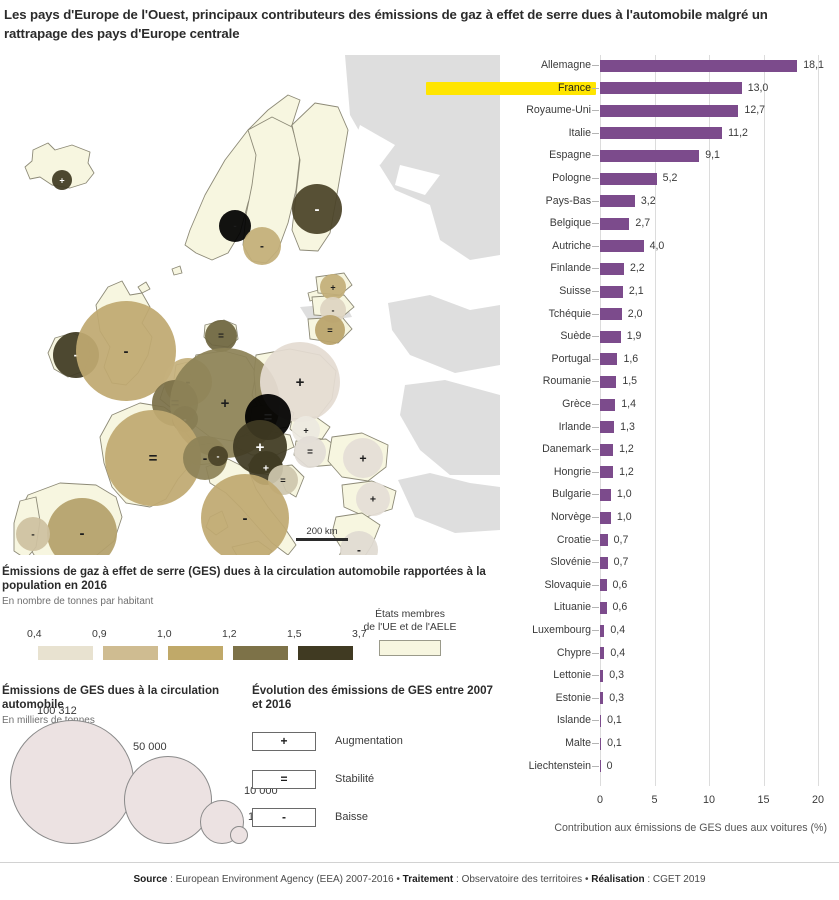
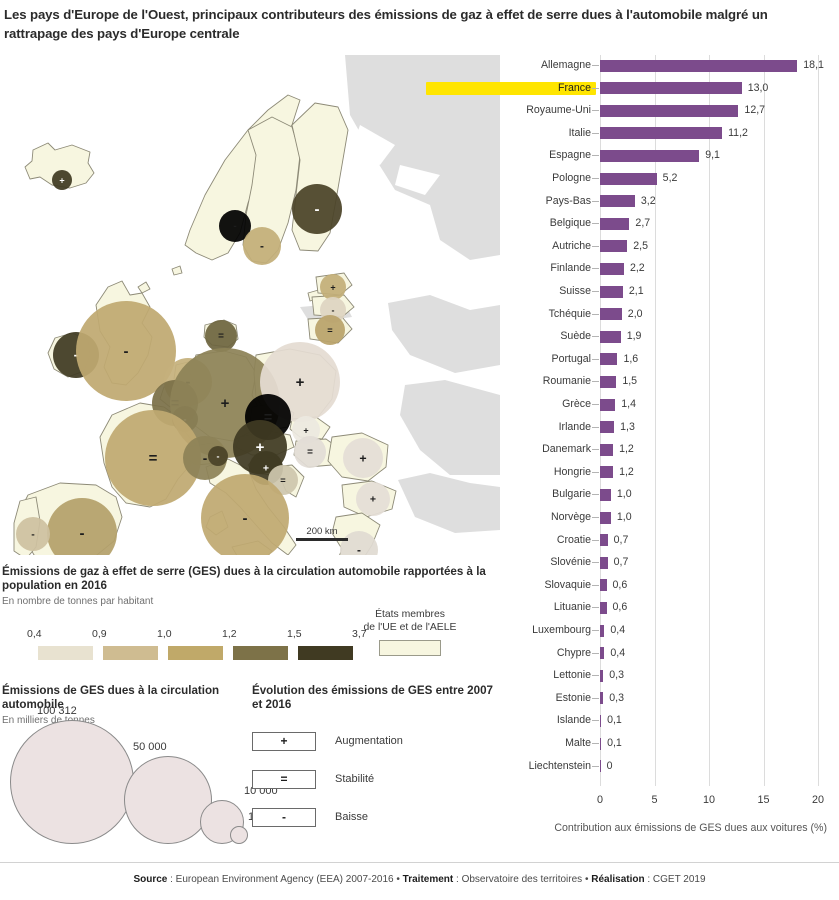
Autriche: 4,0 -> 2,5
